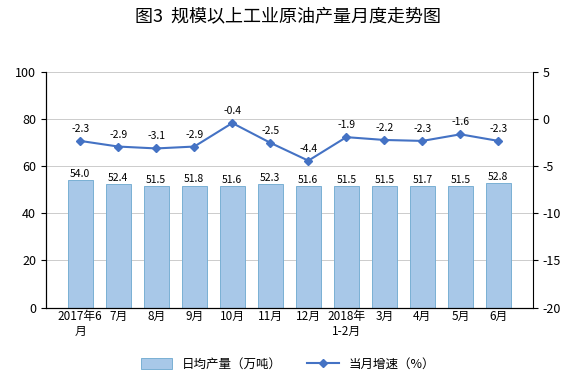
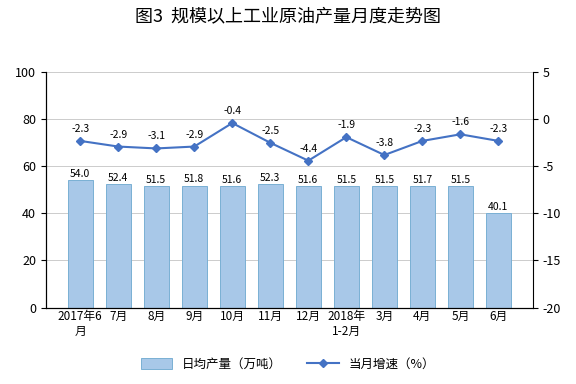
当月增速（%）/3月: -2.2 -> -3.8
日均产量（万吨）/6月: 52.8 -> 40.1
